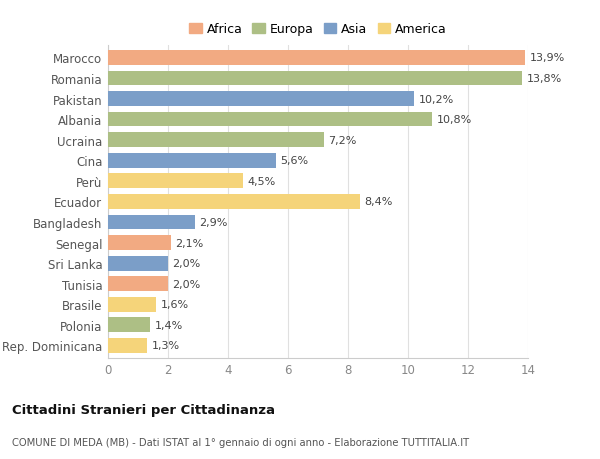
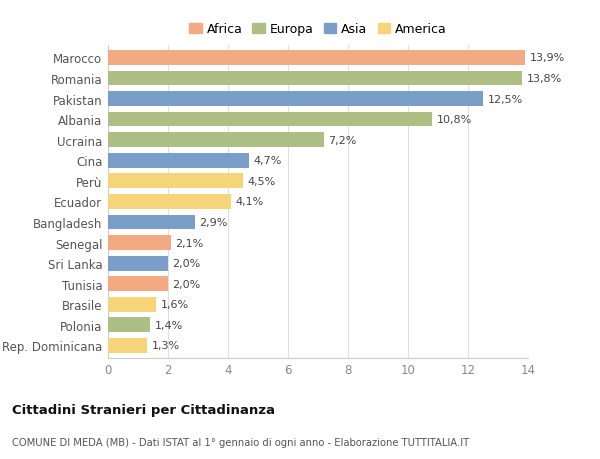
Pakistan: 10,2% -> 12,5%
Cina: 5,6% -> 4,7%
Ecuador: 8,4% -> 4,1%
